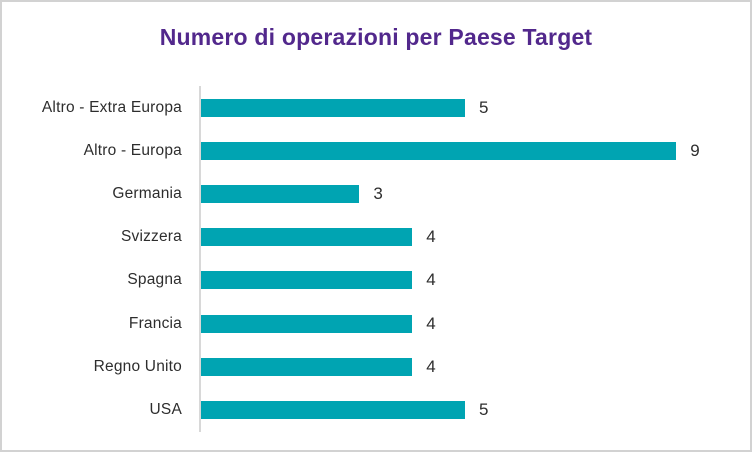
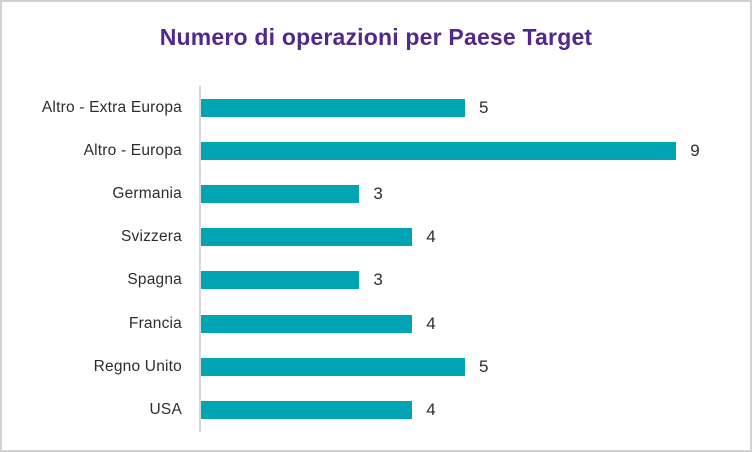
Spagna: 4 -> 3
Regno Unito: 4 -> 5
USA: 5 -> 4
